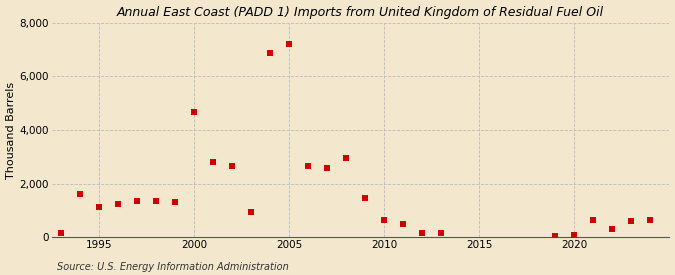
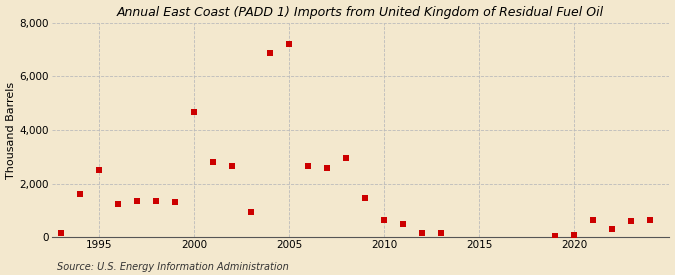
1995: 1,150 -> 2,500
